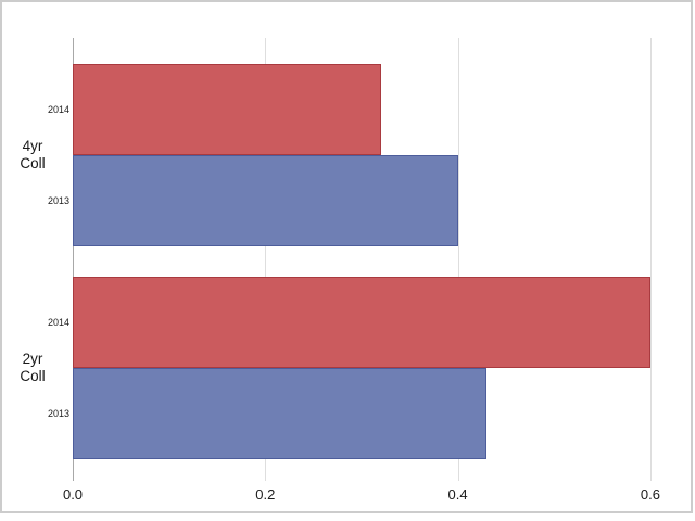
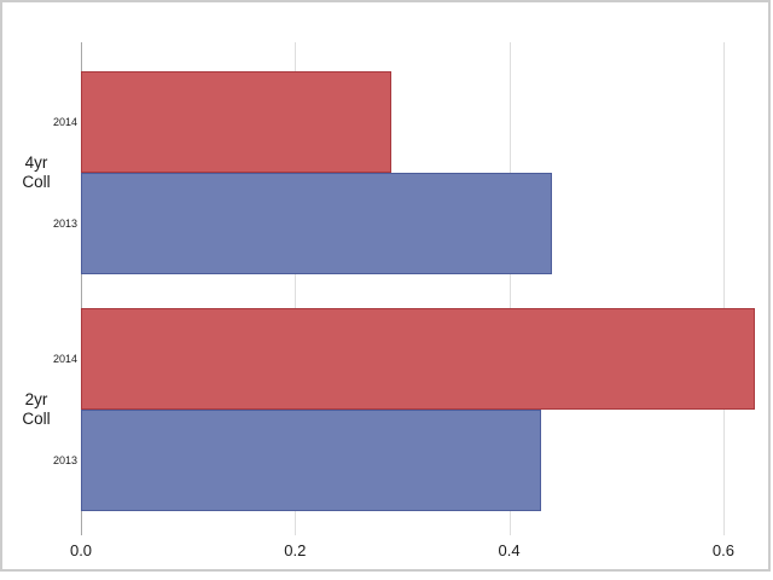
2014/4yr Coll: 0.32 -> 0.29
2013/4yr Coll: 0.40 -> 0.44
2014/2yr Coll: 0.60 -> 0.63
